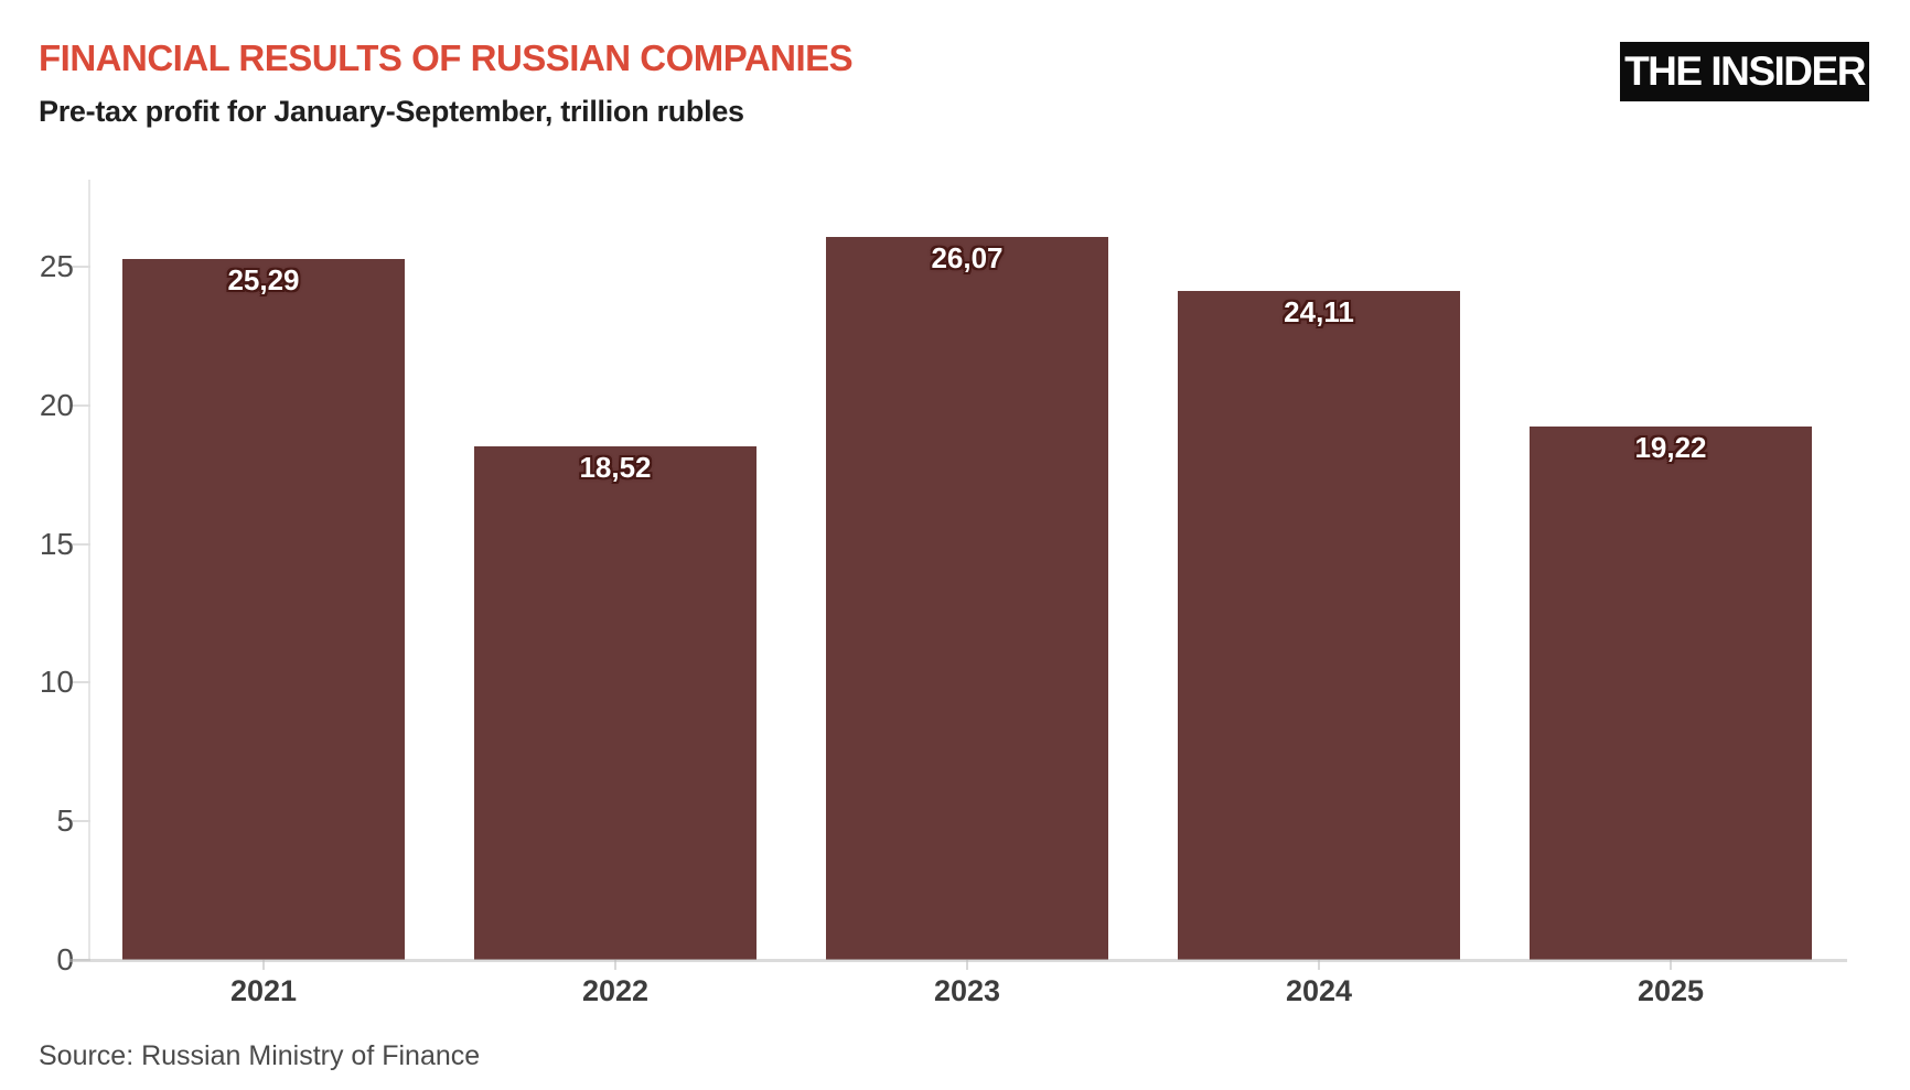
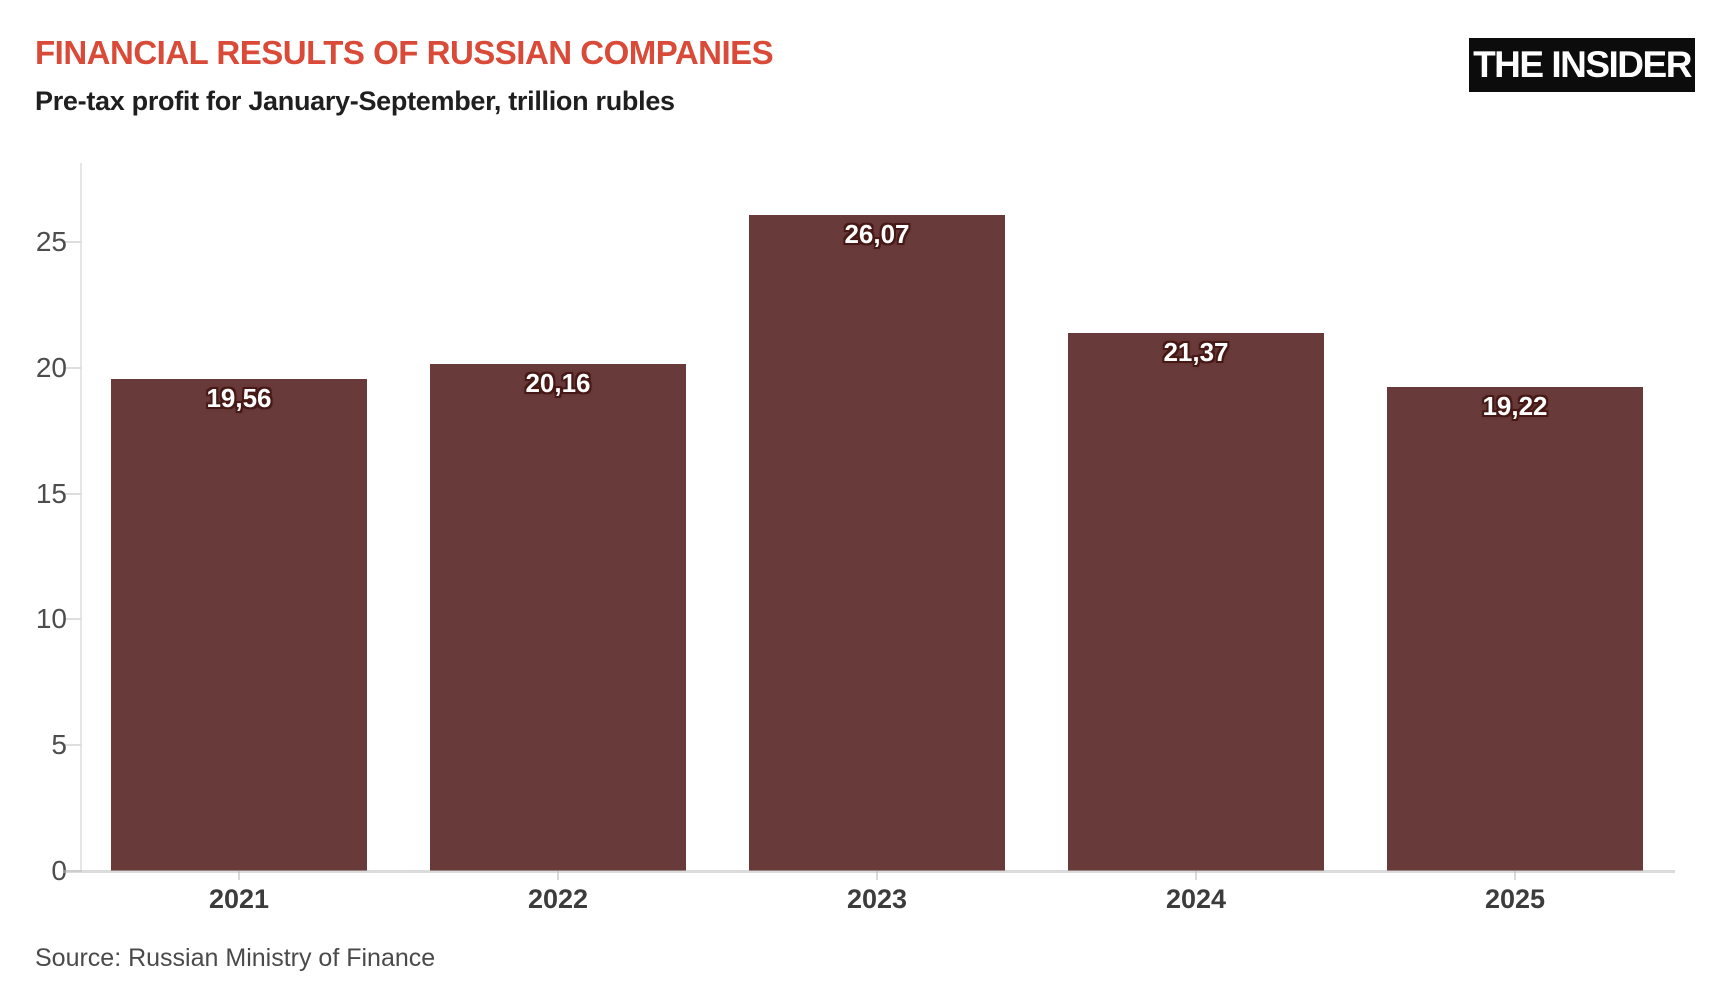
2021: 25,29 -> 19,56
2022: 18,52 -> 20,16
2024: 24,11 -> 21,37
